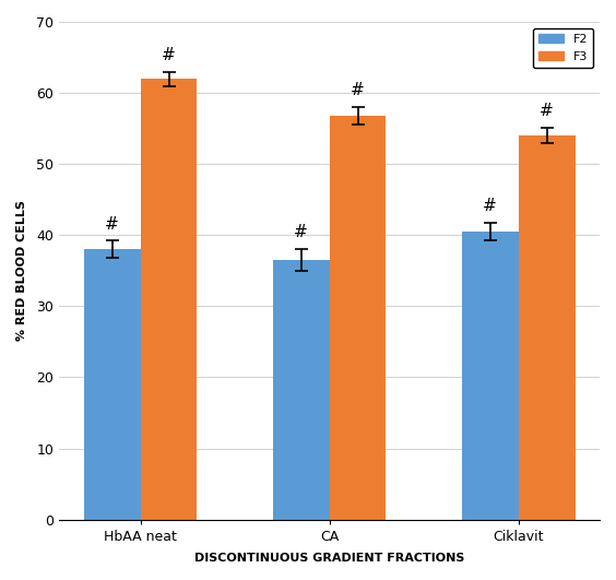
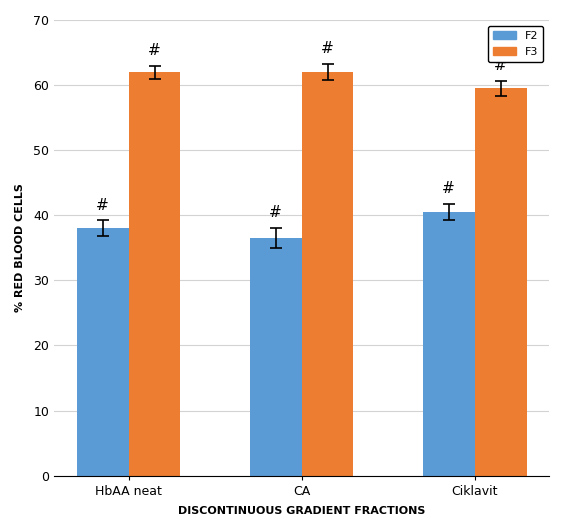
F3/CA: 56.8 -> 62.0
F3/Ciklavit: 54.0 -> 59.5
